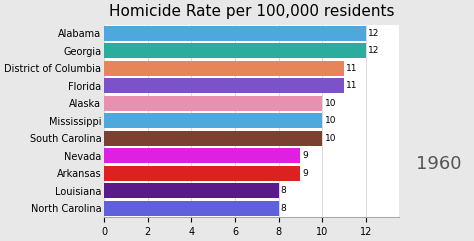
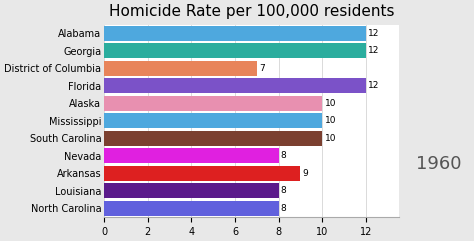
District of Columbia: 11 -> 7
Florida: 11 -> 12
Nevada: 9 -> 8
